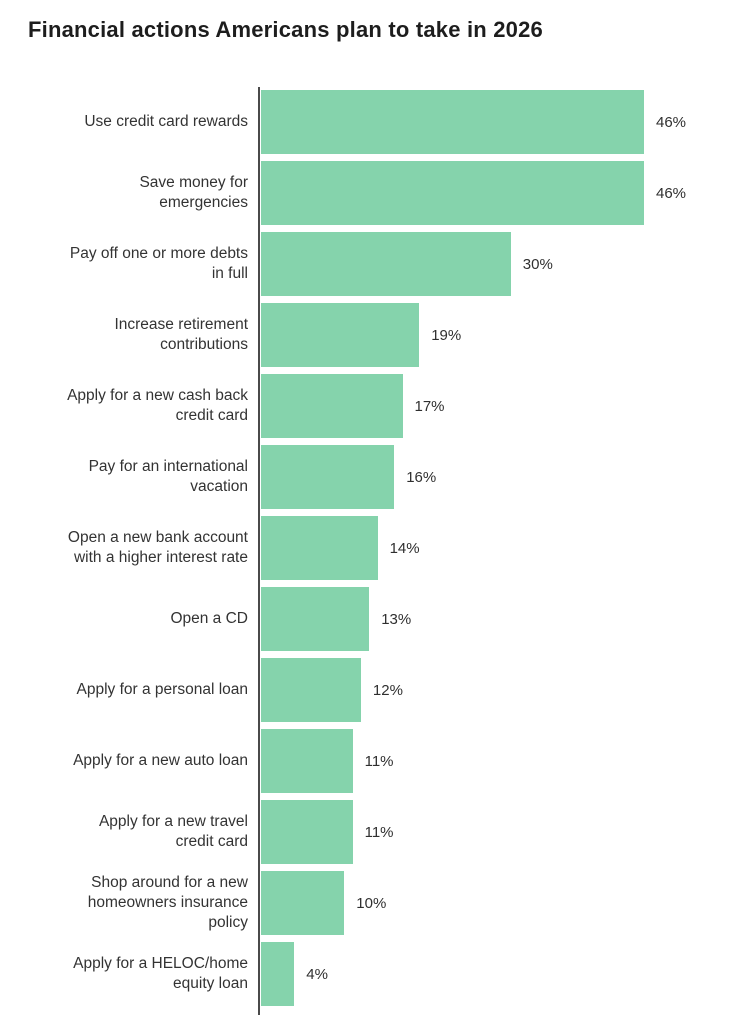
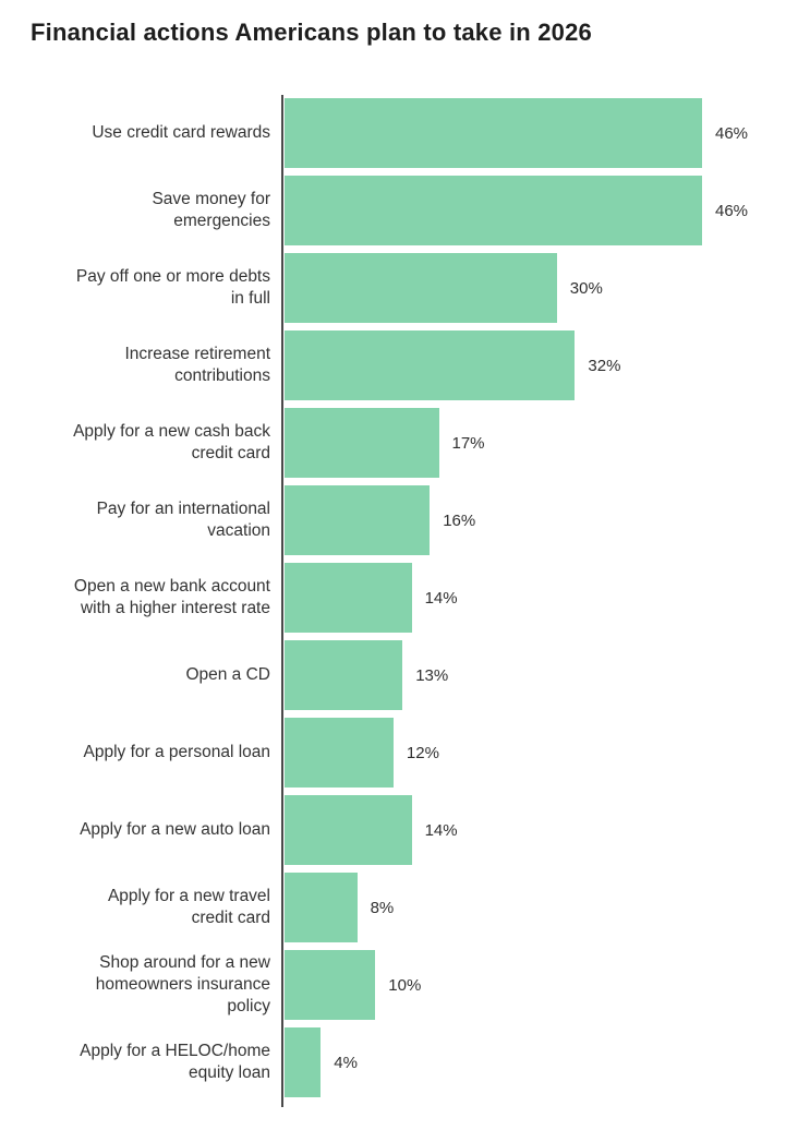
Increase retirement contributions: 19% -> 32%
Apply for a new auto loan: 11% -> 14%
Apply for a new travel credit card: 11% -> 8%
